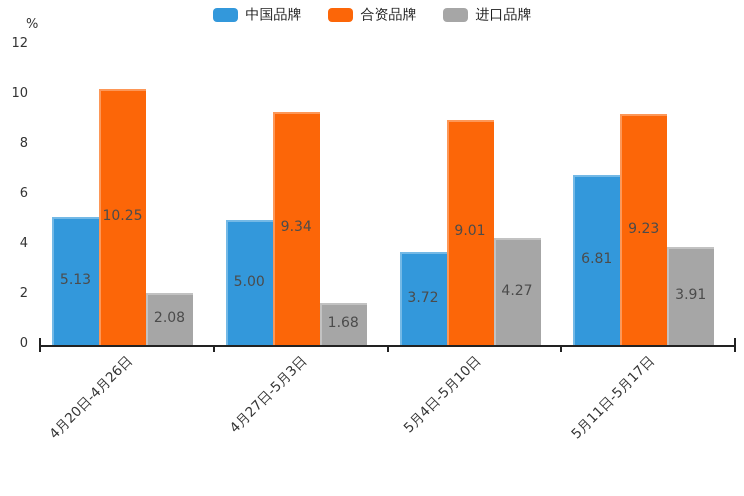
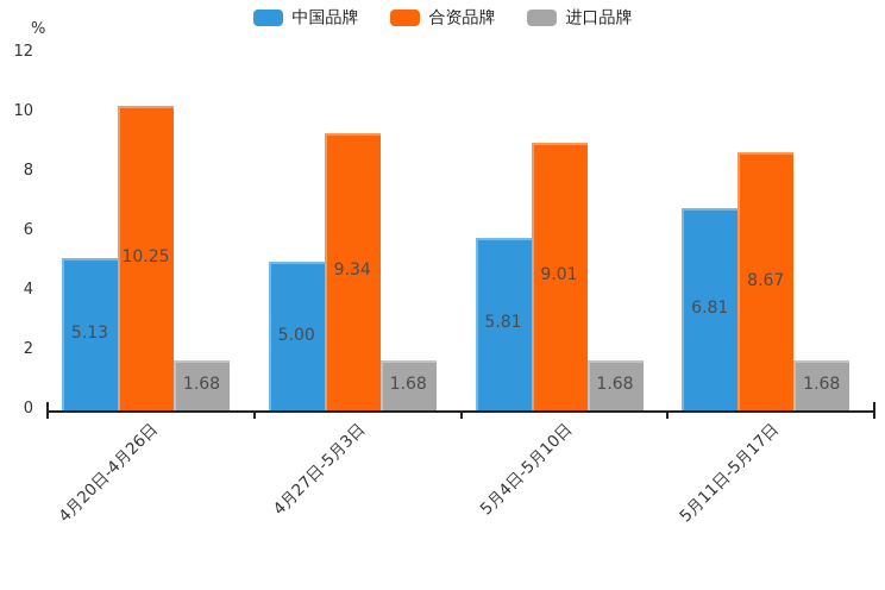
进口品牌/4月20日-4月26日: 2.08 -> 1.68
中国品牌/5月4日-5月10日: 3.72 -> 5.81
进口品牌/5月4日-5月10日: 4.27 -> 1.68
合资品牌/5月11日-5月17日: 9.23 -> 8.67
进口品牌/5月11日-5月17日: 3.91 -> 1.68
